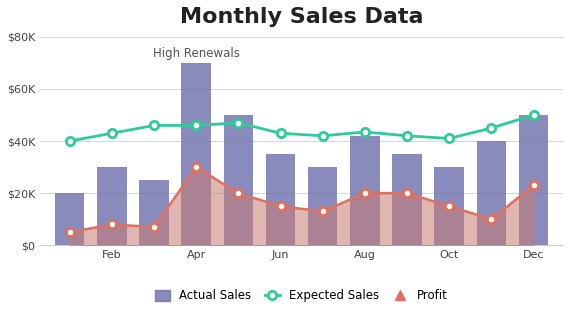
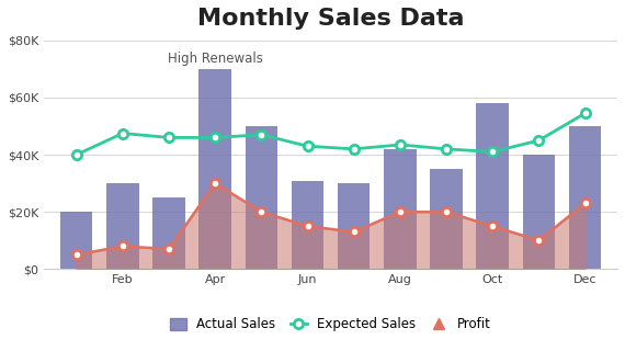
Expected Sales/Feb: $43.0K -> $47.5K
Actual Sales/Jun: $35K -> $31K
Actual Sales/Oct: $30K -> $58K
Expected Sales/Dec: $50.0K -> $54.5K
